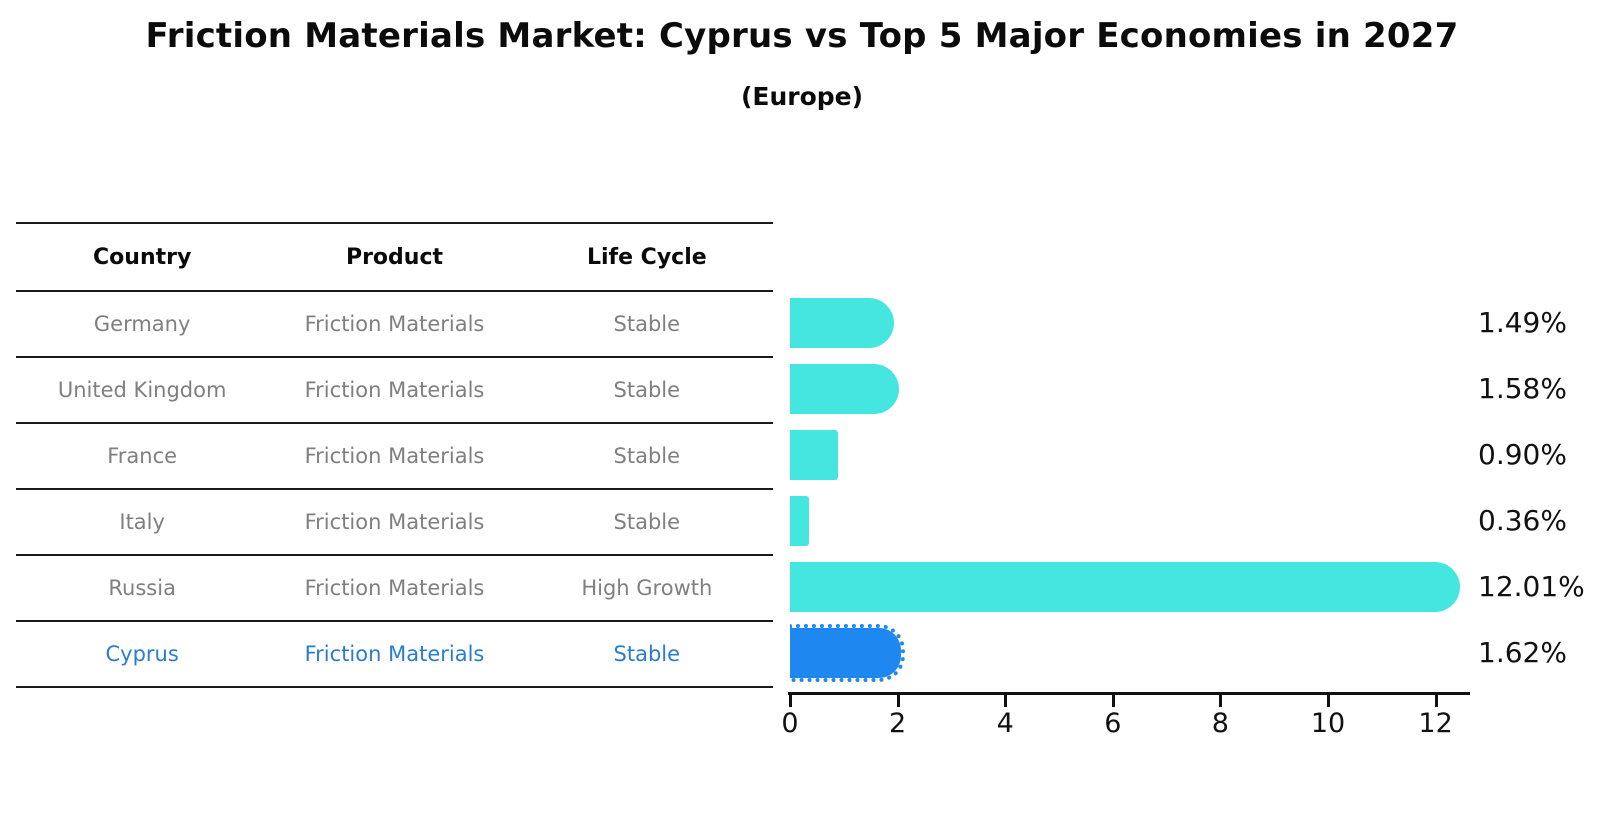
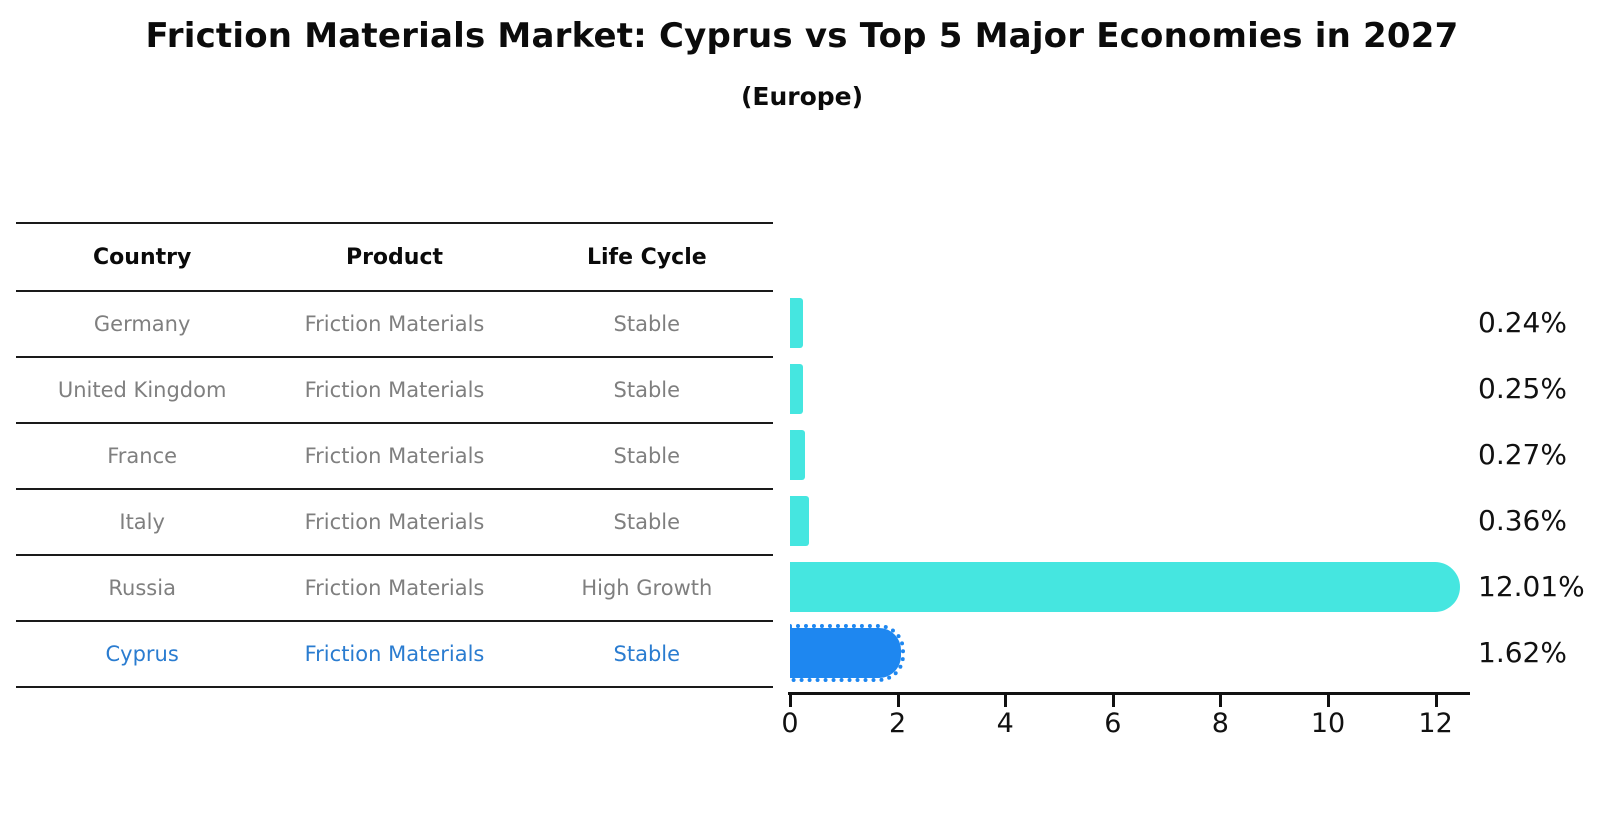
Germany: 1.49% -> 0.24%
United Kingdom: 1.58% -> 0.25%
France: 0.90% -> 0.27%
